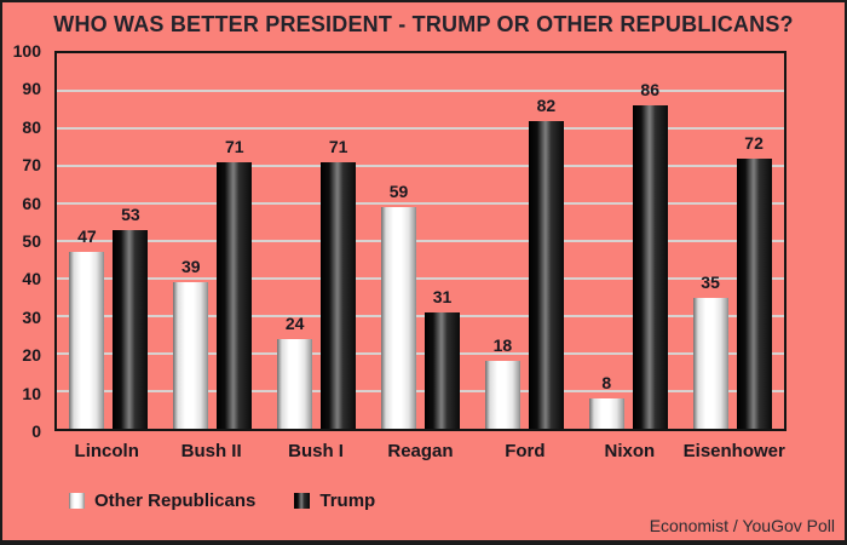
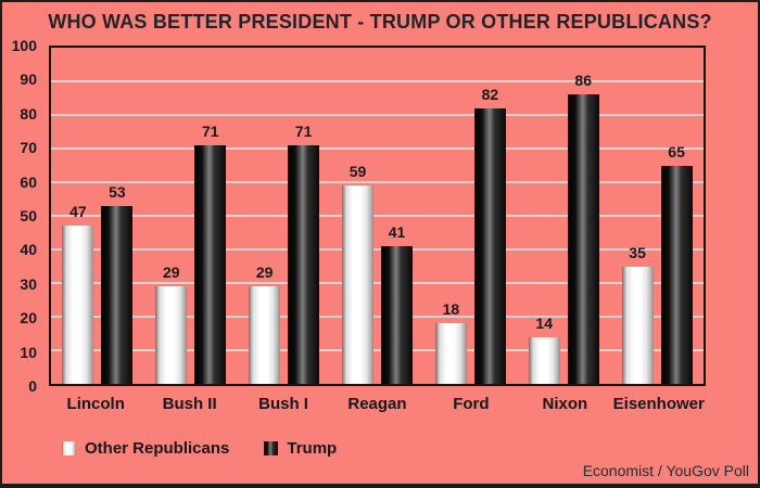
Other Republicans/Bush II: 39 -> 29
Other Republicans/Bush I: 24 -> 29
Trump/Reagan: 31 -> 41
Other Republicans/Nixon: 8 -> 14
Trump/Eisenhower: 72 -> 65
